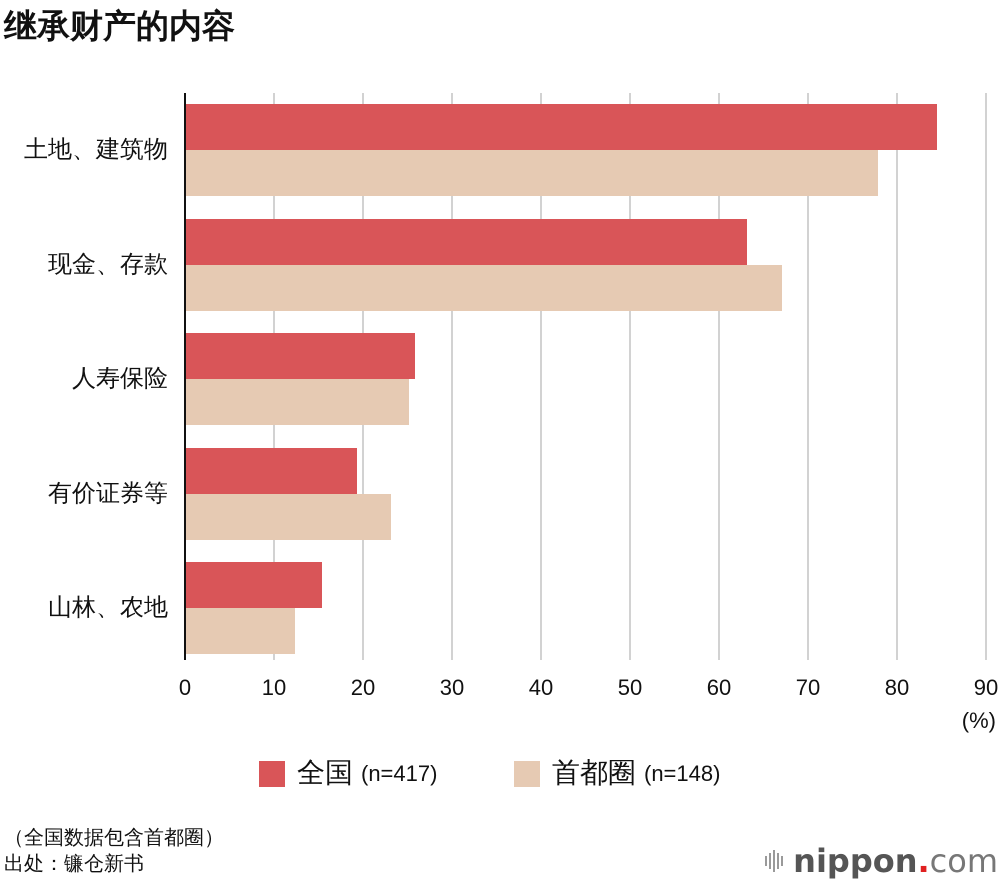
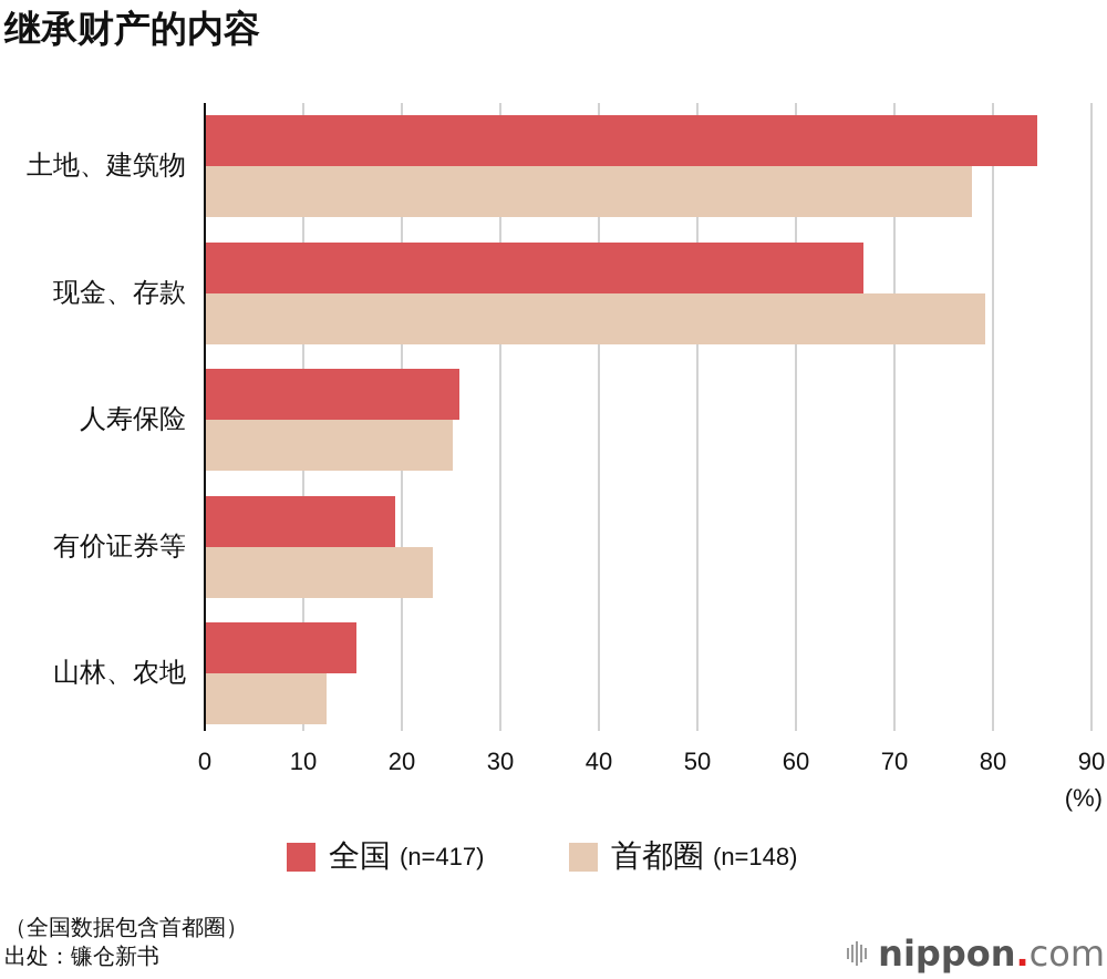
全国 (n=417)/现金、存款: 63 -> 67
首都圈 (n=148)/现金、存款: 67 -> 79
